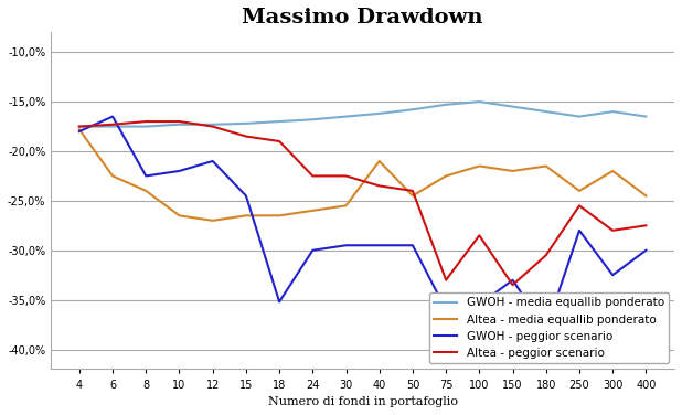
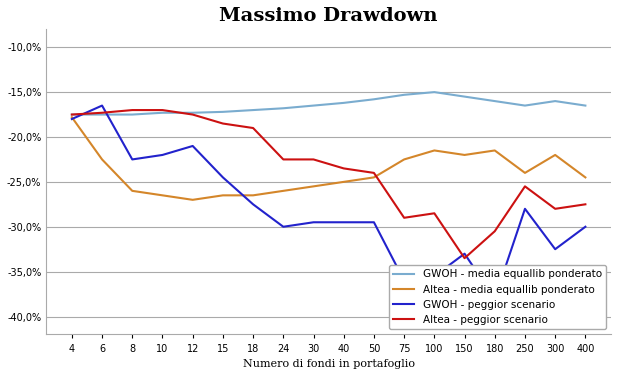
Altea - media equallib ponderato/8: -24,0% -> -26,0%
GWOH - peggior scenario/18: -35,2% -> -27,5%
Altea - media equallib ponderato/40: -21,0% -> -25,0%
Altea - peggior scenario/75: -33,0% -> -29,0%
